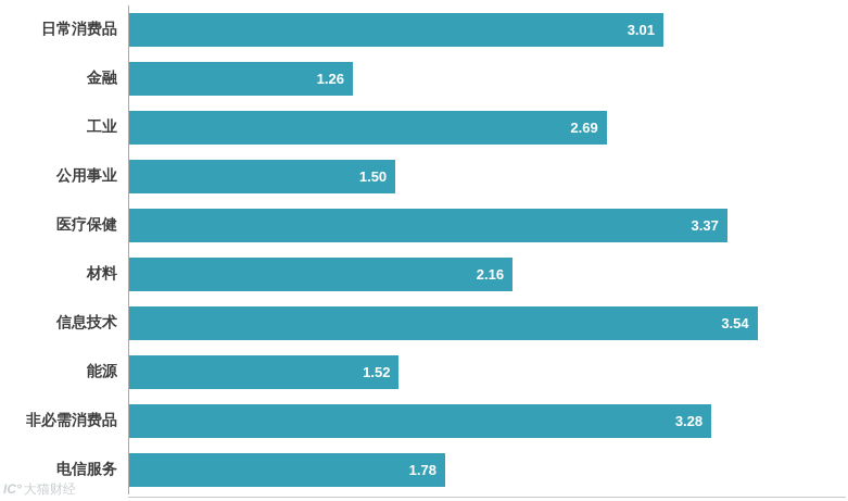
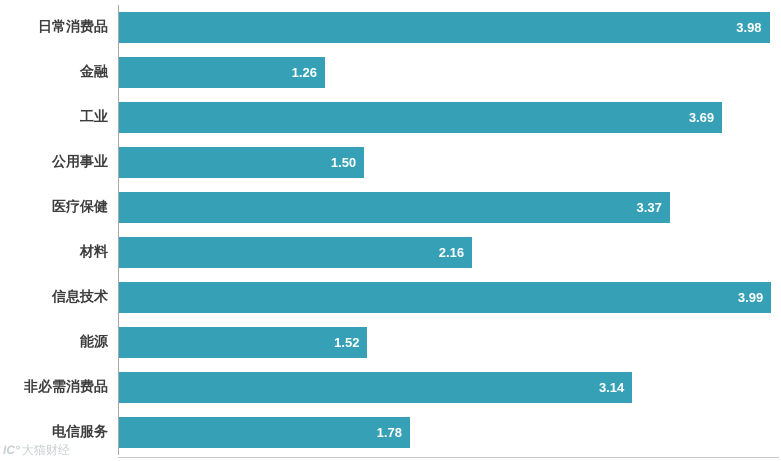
日常消费品: 3.01 -> 3.98
工业: 2.69 -> 3.69
信息技术: 3.54 -> 3.99
非必需消费品: 3.28 -> 3.14
